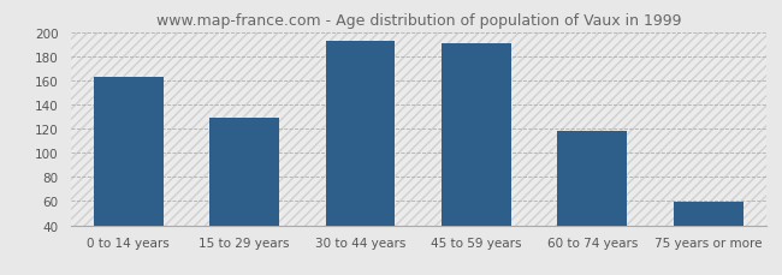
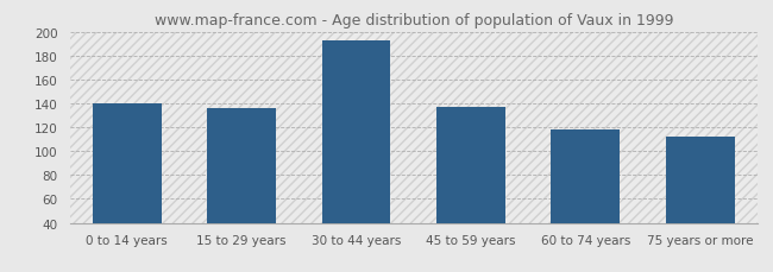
0 to 14 years: 163 -> 140
15 to 29 years: 129 -> 136
45 to 59 years: 191 -> 137
75 years or more: 59 -> 112
